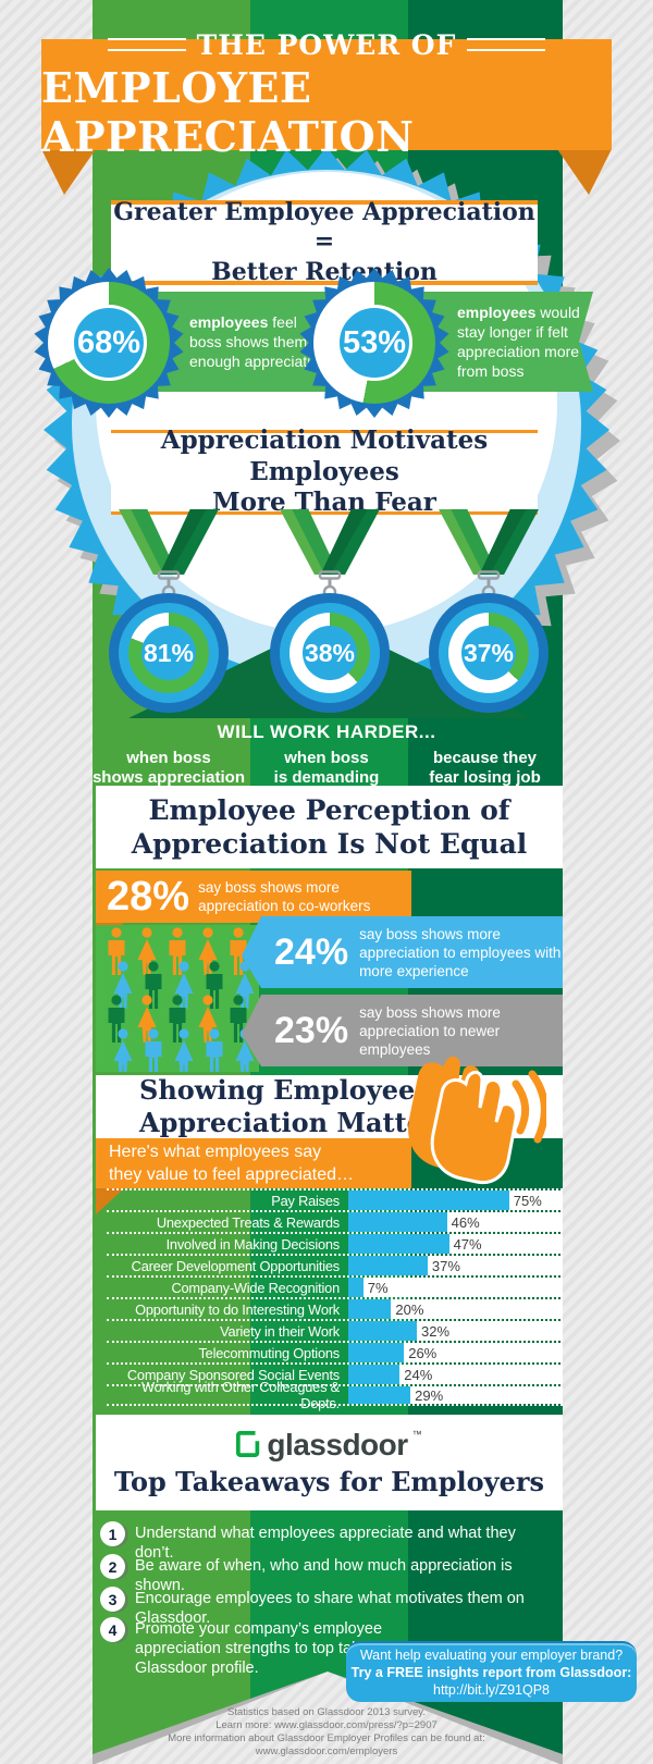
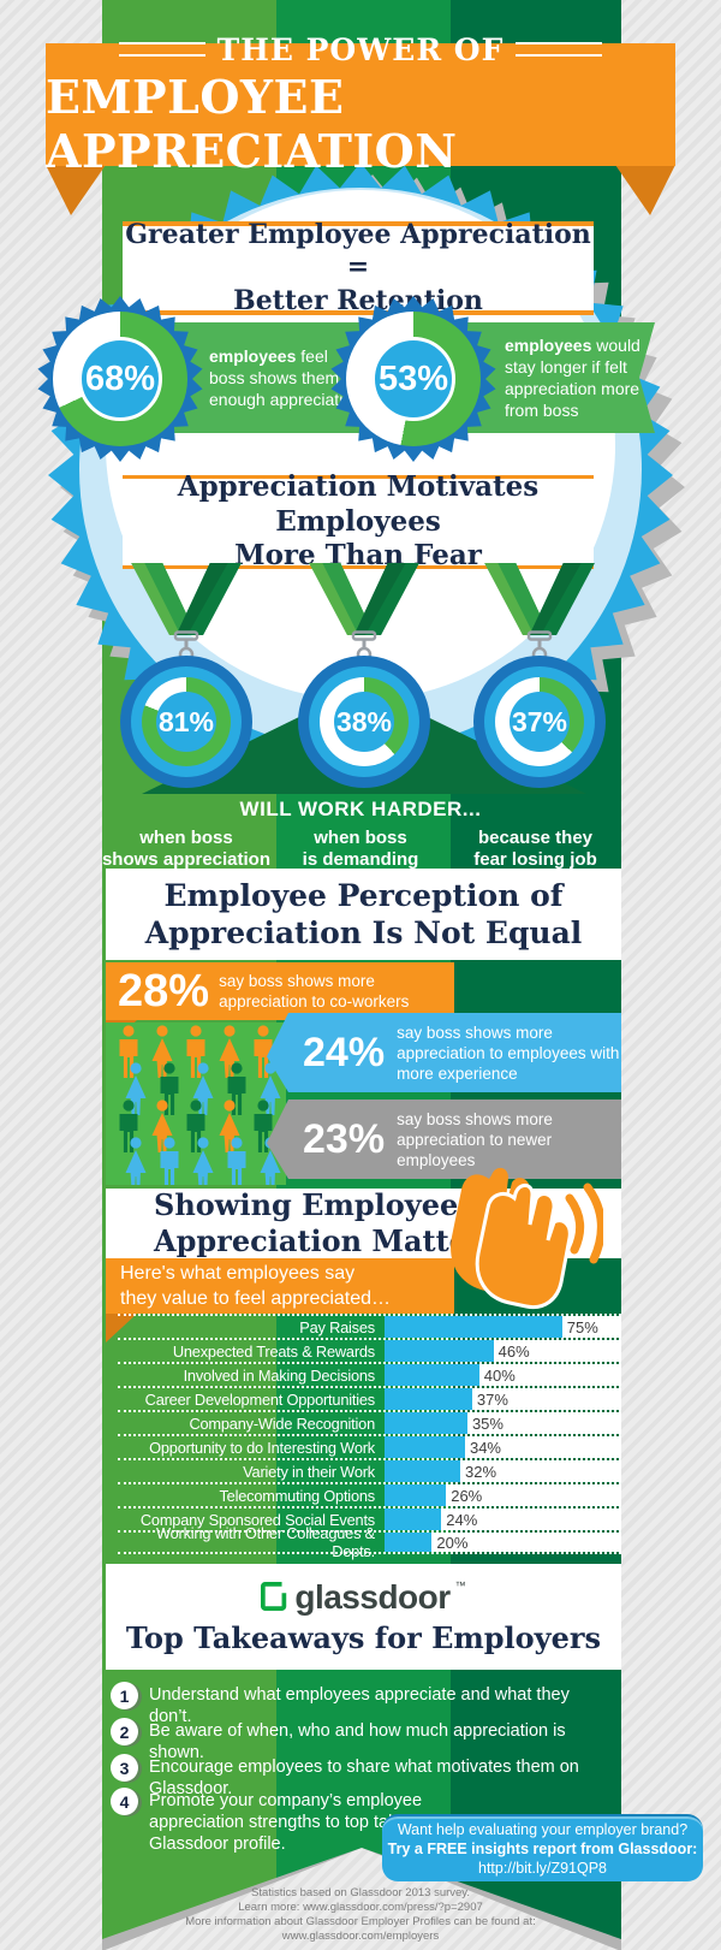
Involved in Making Decisions: 47% -> 40%
Company-Wide Recognition: 7% -> 35%
Opportunity to do Interesting Work: 20% -> 34%
Working with Other Colleagues & Depts.: 29% -> 20%
